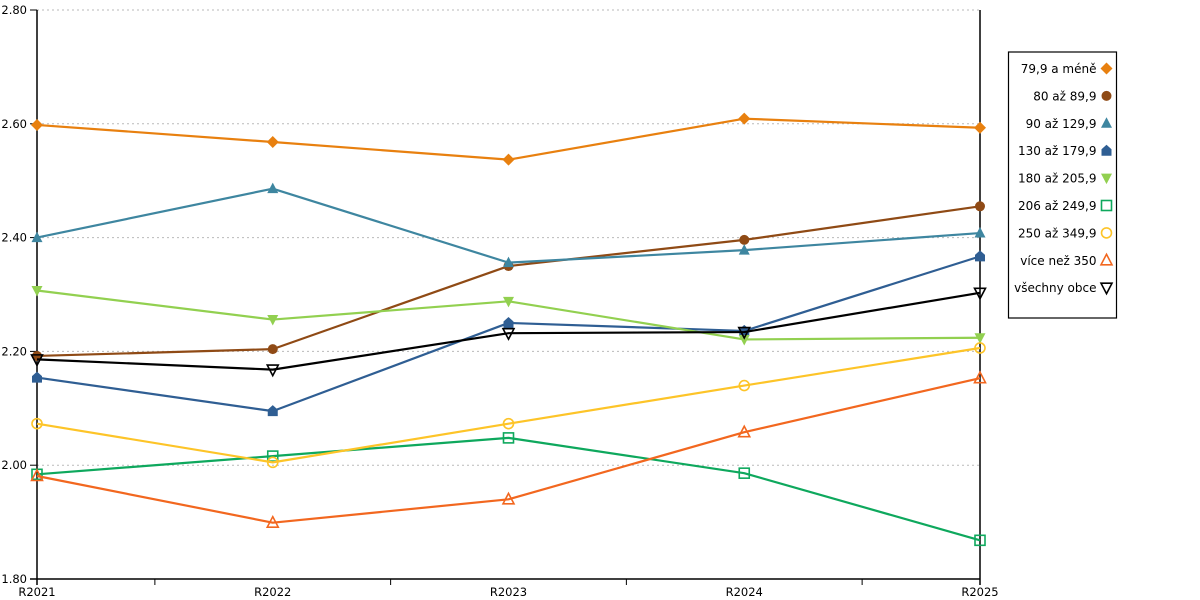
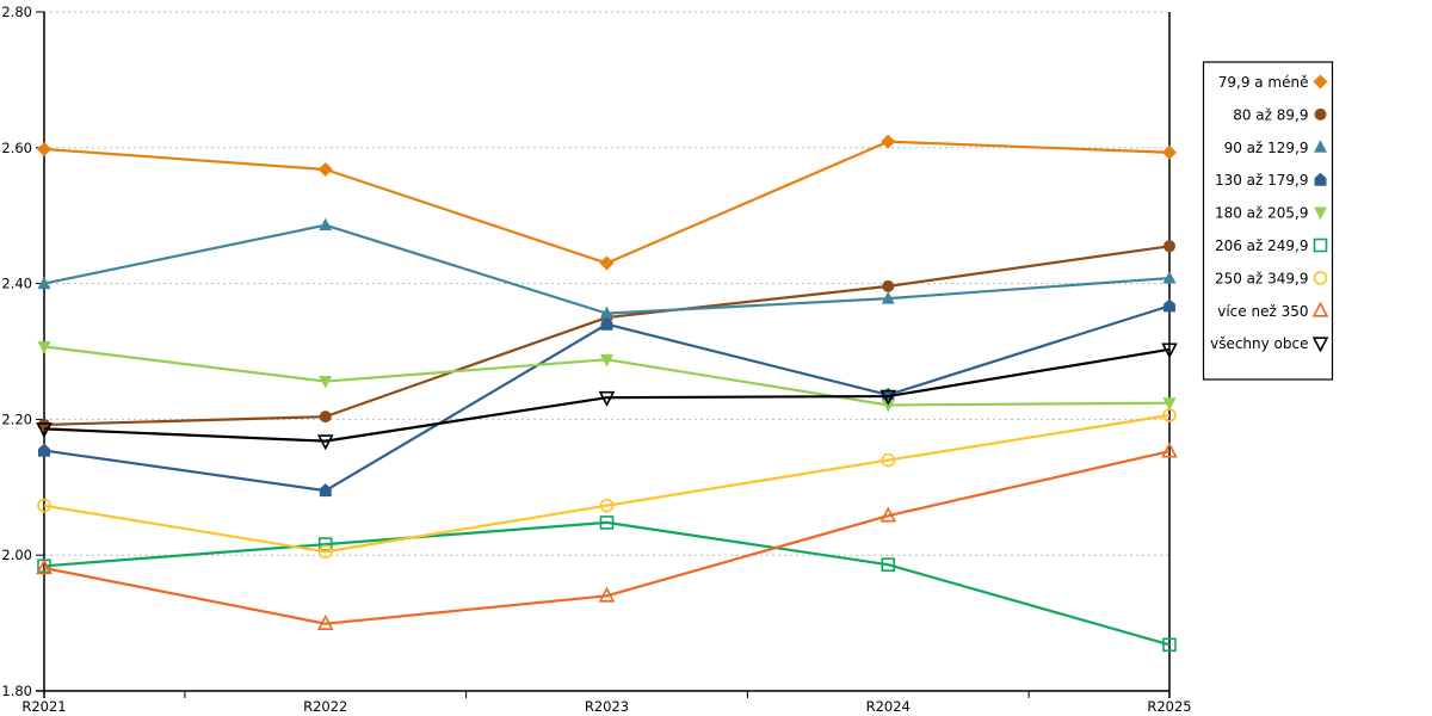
79,9 a méně/R2023: 2.54 -> 2.43
130 až 179,9/R2023: 2.25 -> 2.34
